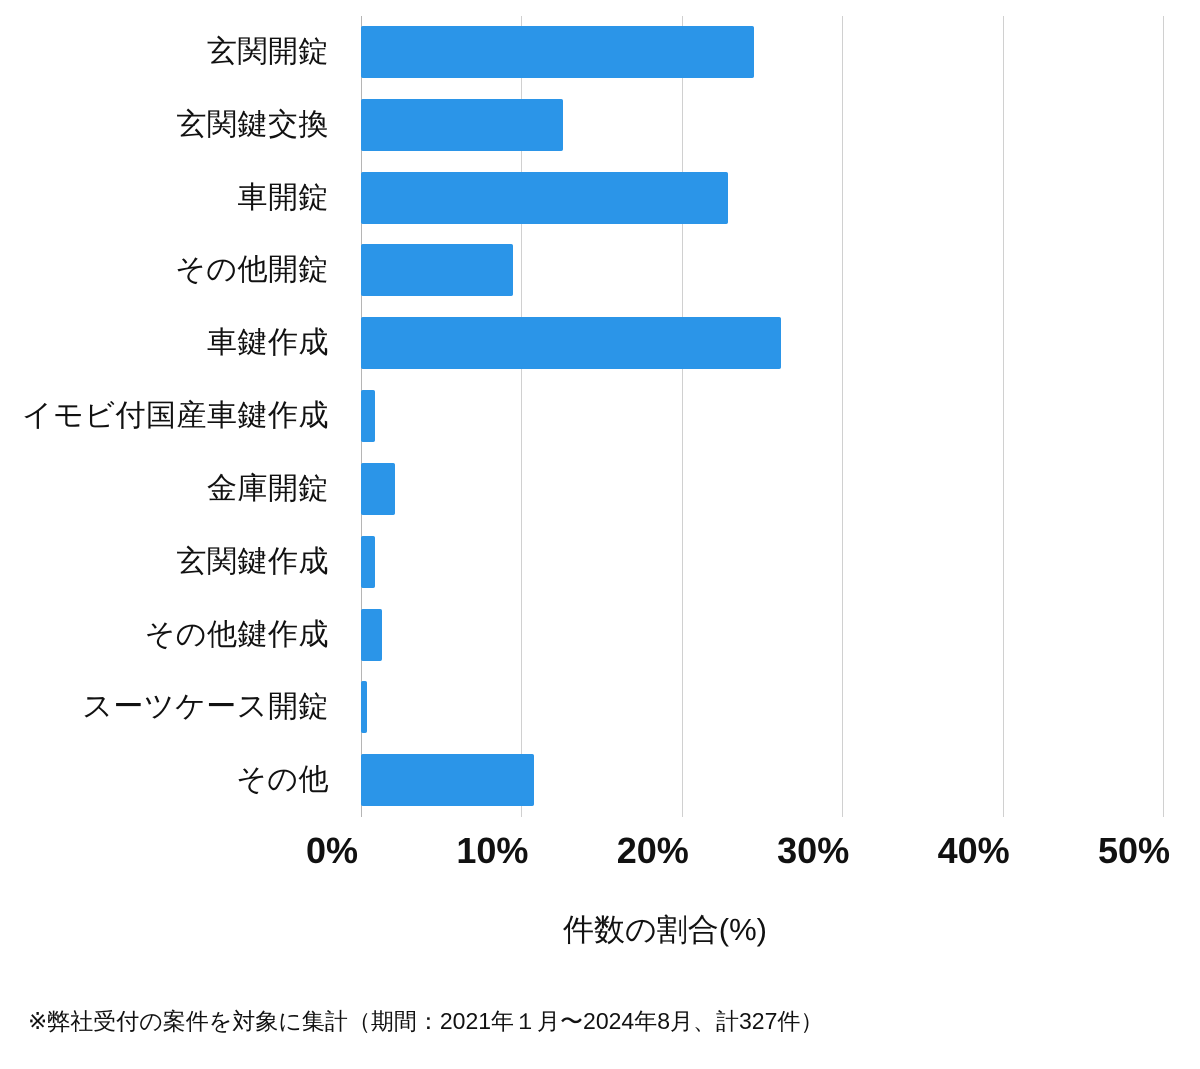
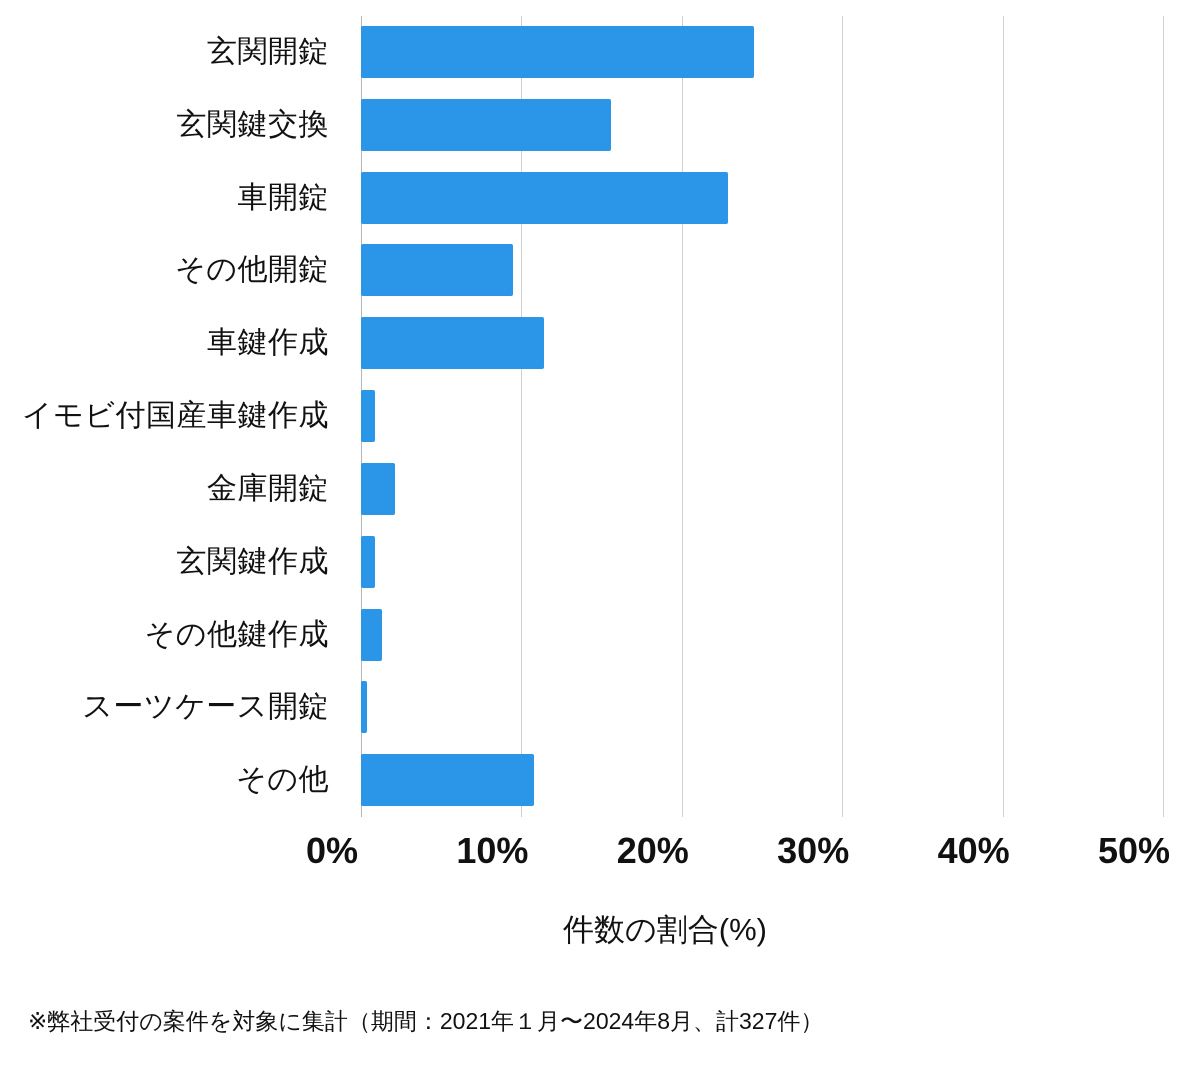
玄関鍵交換: 12.6% -> 15.6%
車鍵作成: 26.2% -> 11.4%
